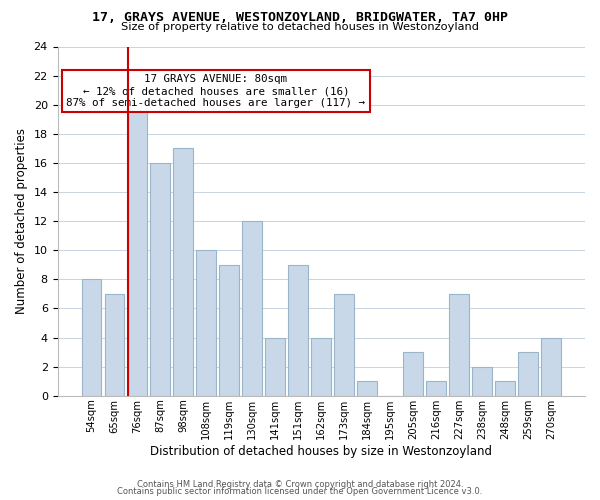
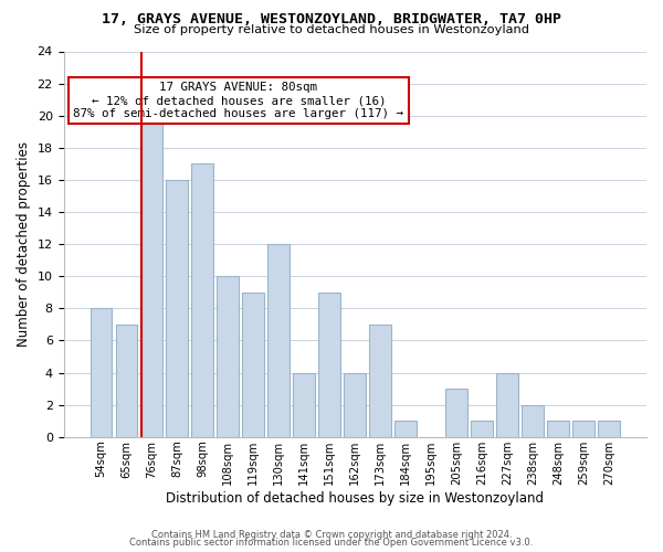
227sqm: 7 -> 4
259sqm: 3 -> 1
270sqm: 4 -> 1
